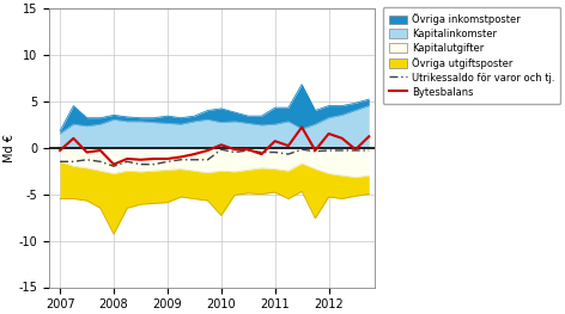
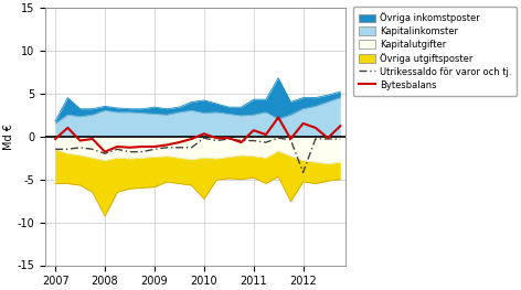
Utrikessaldo för varor och tj./2012: -0.3 -> -4.2
